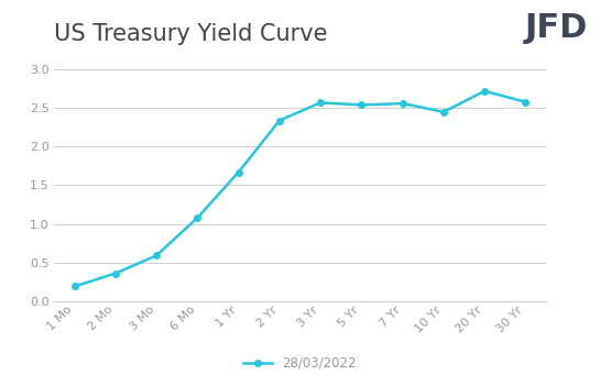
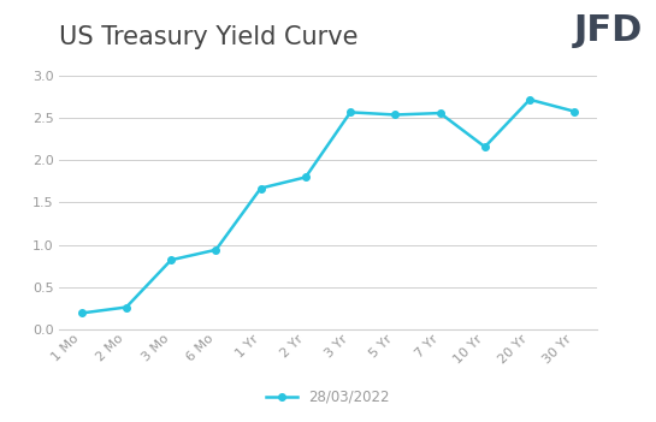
2 Mo: 0.36 -> 0.26
3 Mo: 0.59 -> 0.82
6 Mo: 1.08 -> 0.94
2 Yr: 2.34 -> 1.80
10 Yr: 2.45 -> 2.16
